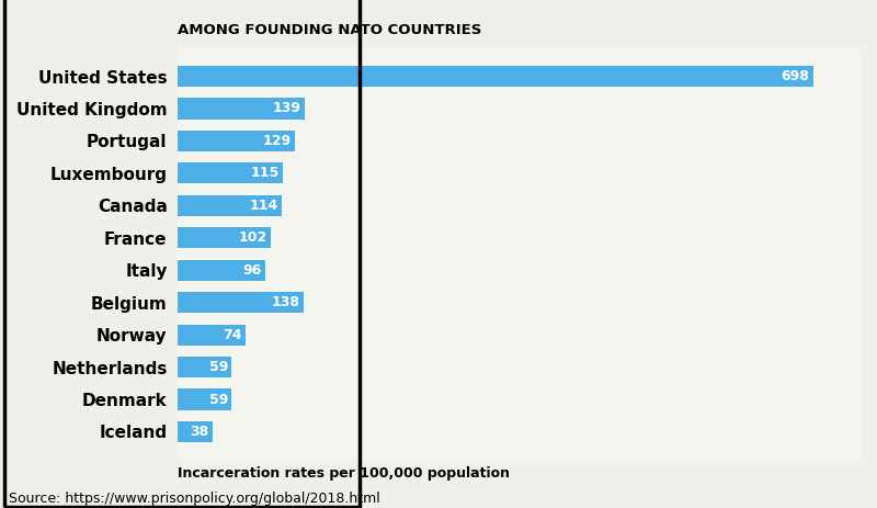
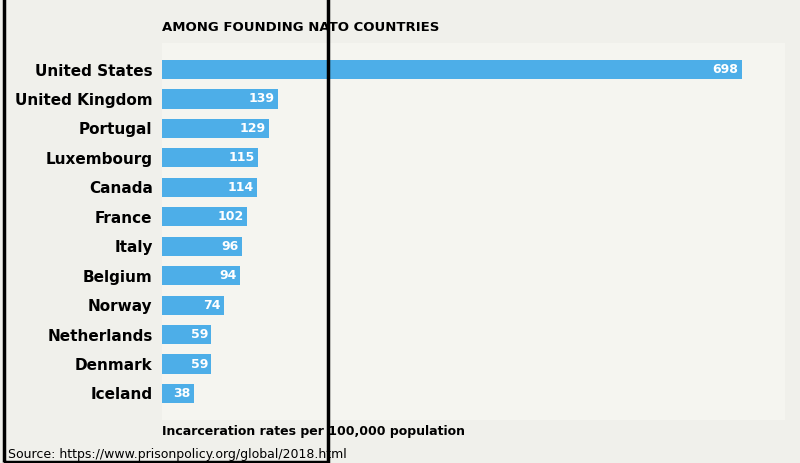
Belgium: 138 -> 94
